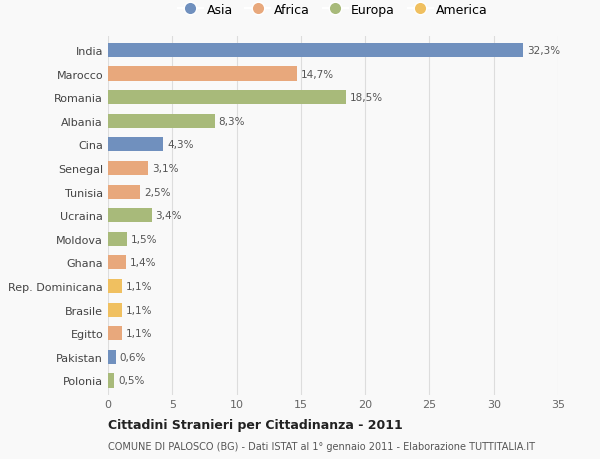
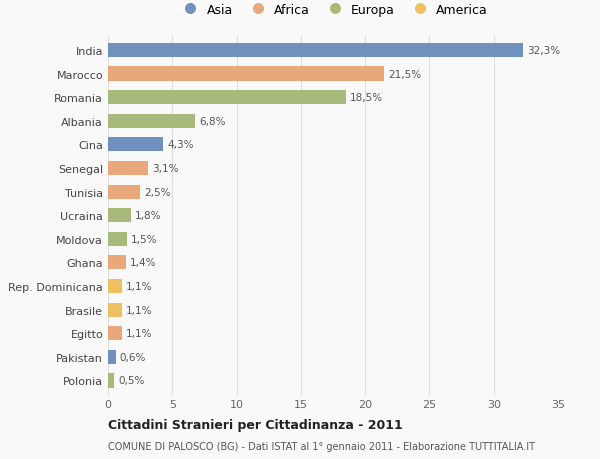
Marocco: 14,7% -> 21,5%
Albania: 8,3% -> 6,8%
Ucraina: 3,4% -> 1,8%
